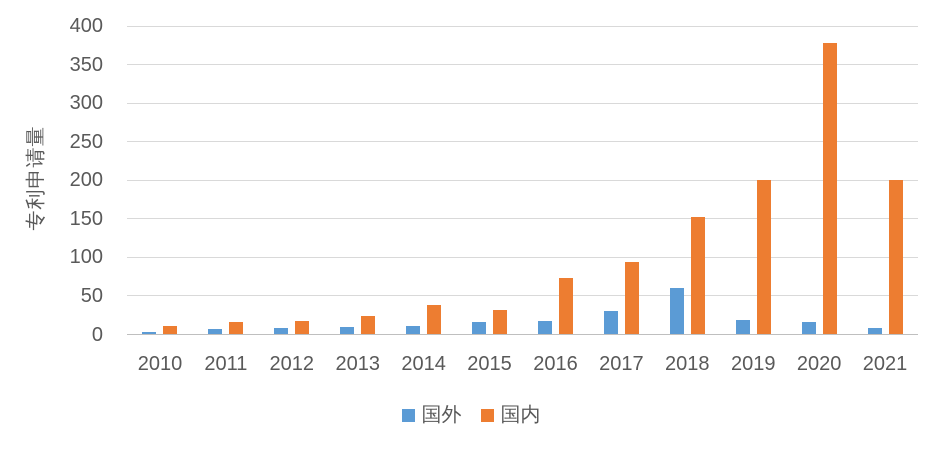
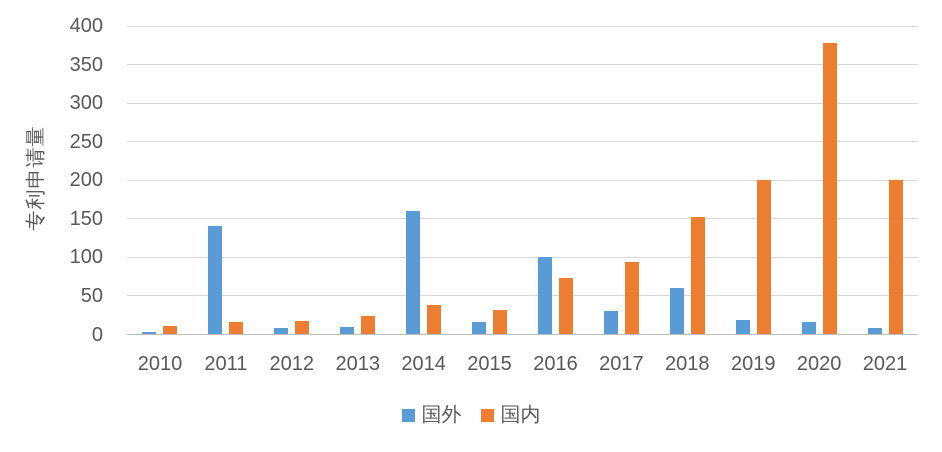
国外/2011: 10 -> 140
国外/2014: 10 -> 160
国外/2016: 20 -> 100
